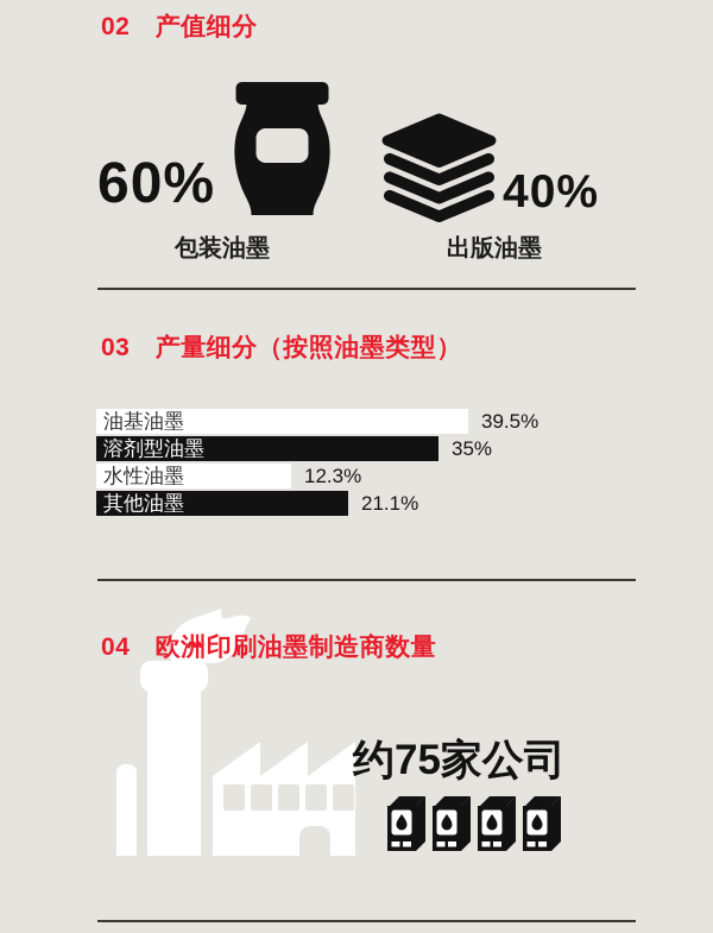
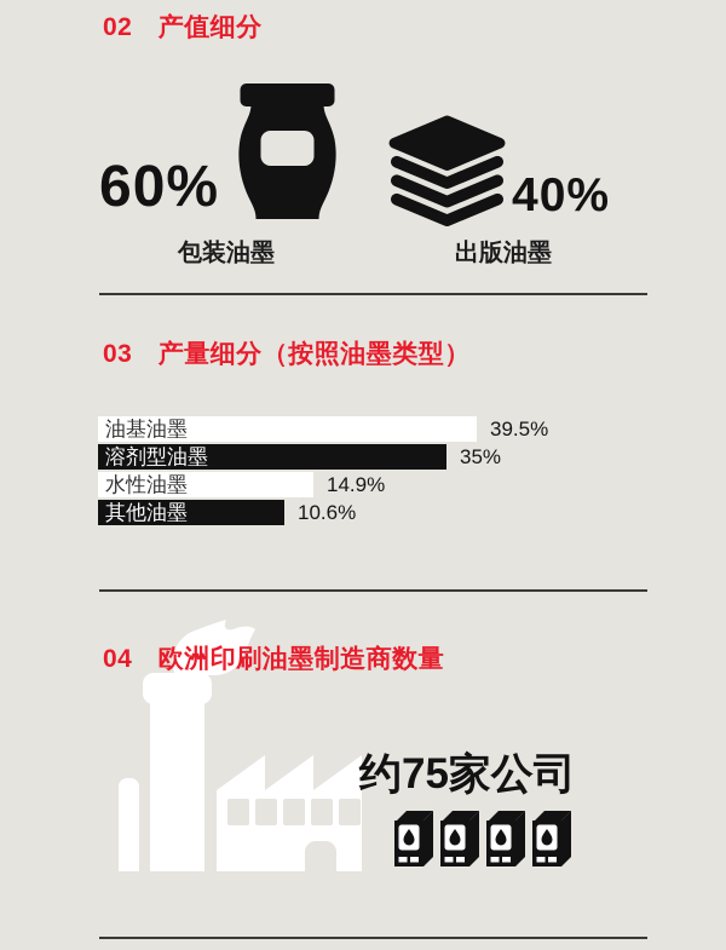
水性油墨: 12.3% -> 14.9%
其他油墨: 21.1% -> 10.6%
